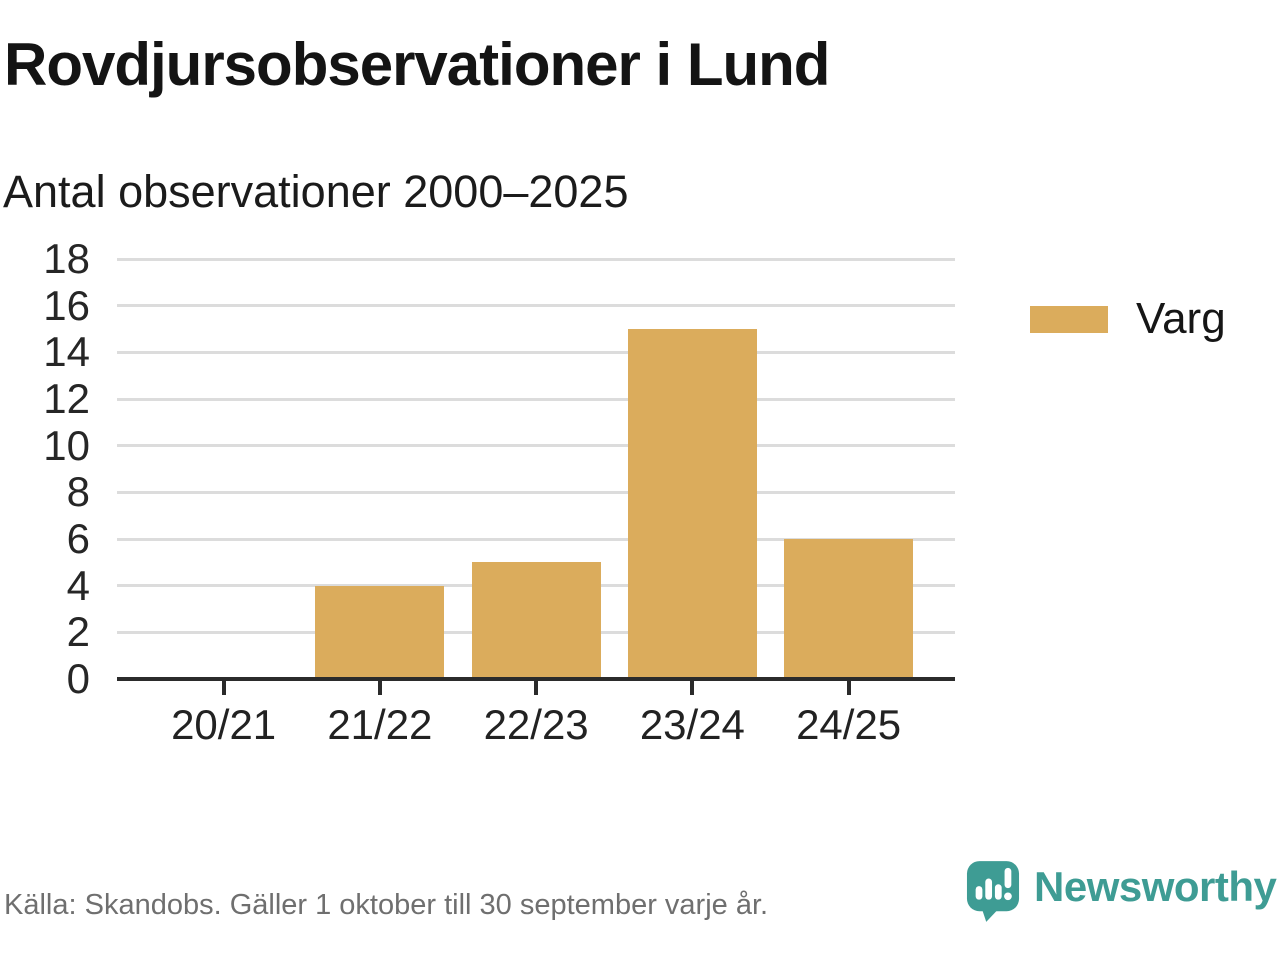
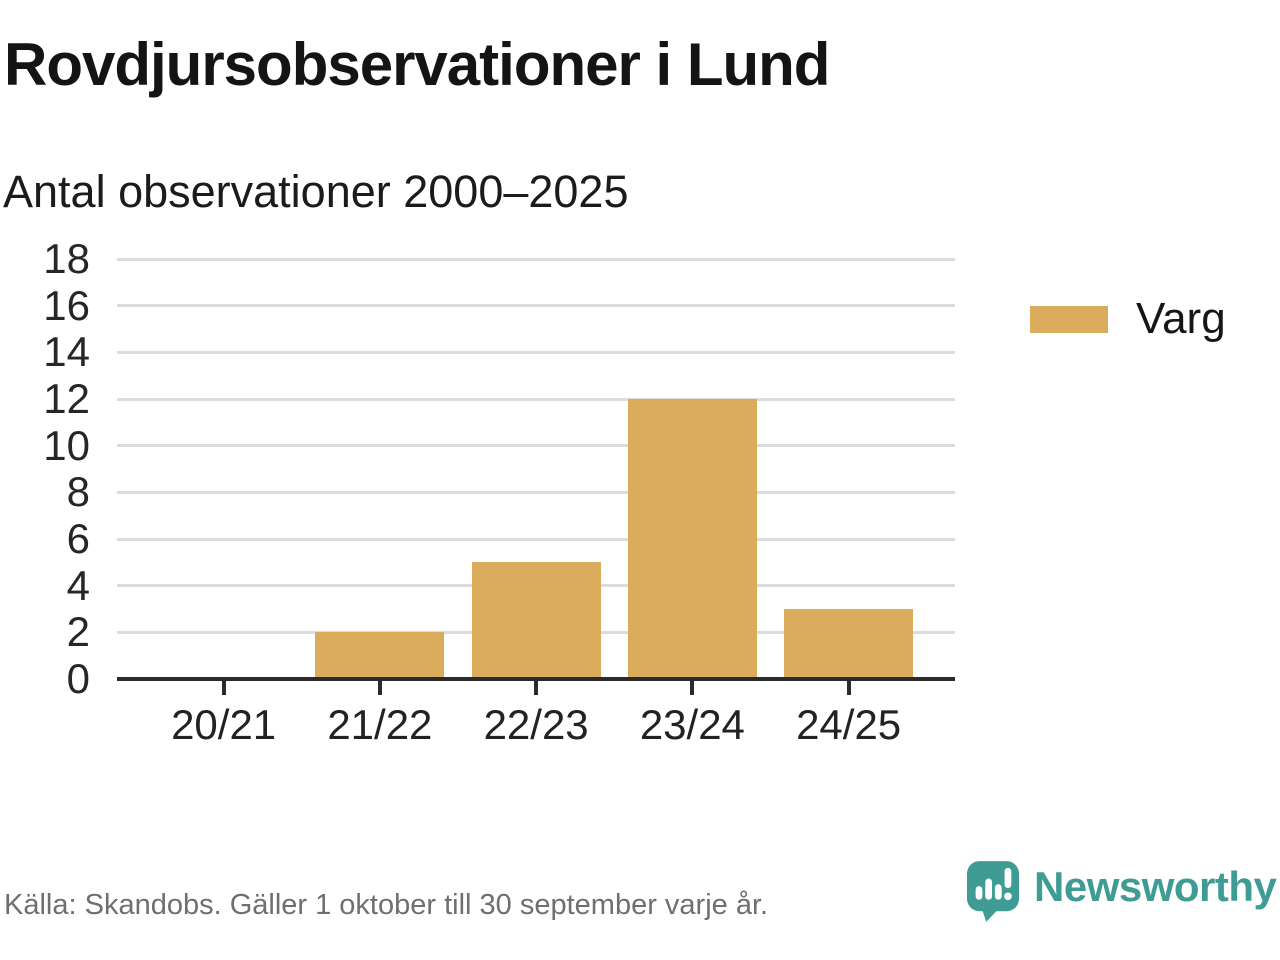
21/22: 4 -> 2
23/24: 15 -> 12
24/25: 6 -> 3
